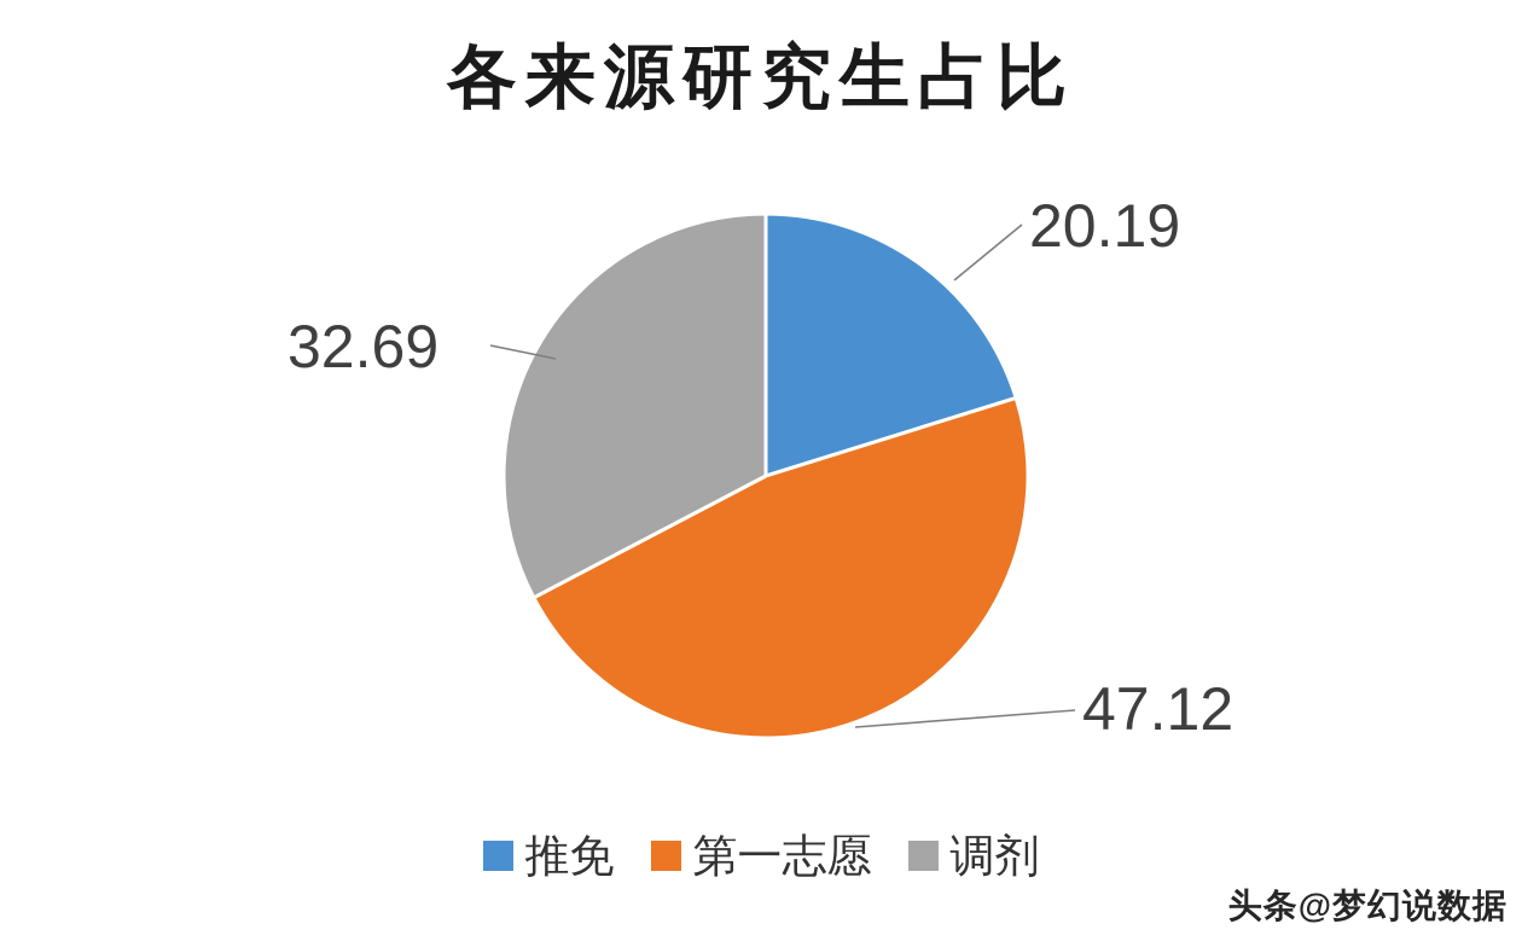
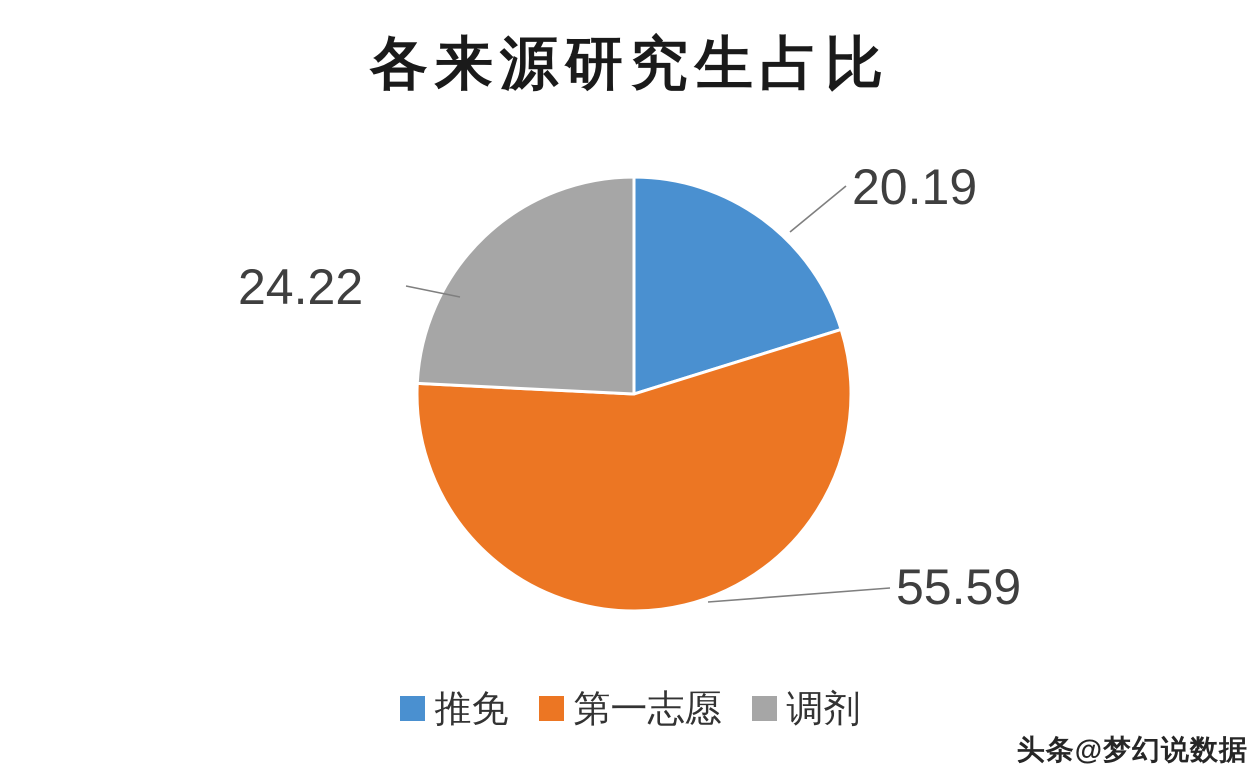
第一志愿: 47.12 -> 55.59
调剂: 32.69 -> 24.22
